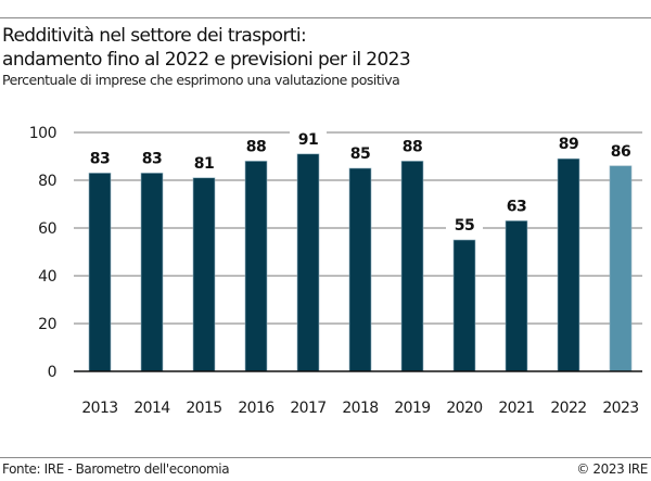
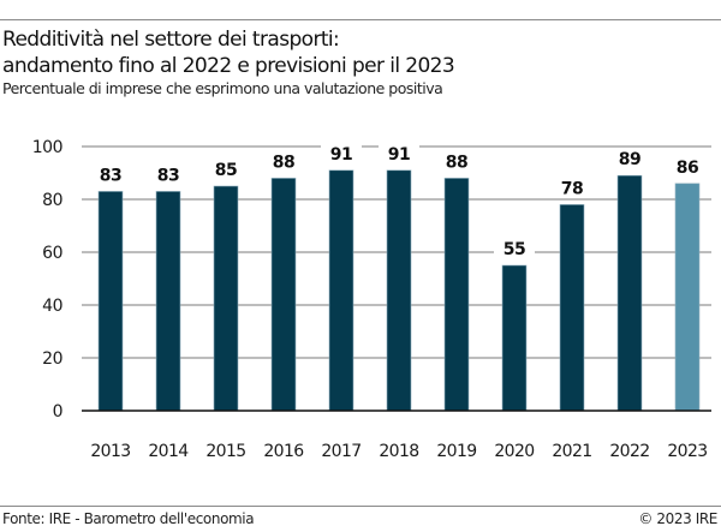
2015: 81 -> 85
2018: 85 -> 91
2021: 63 -> 78
